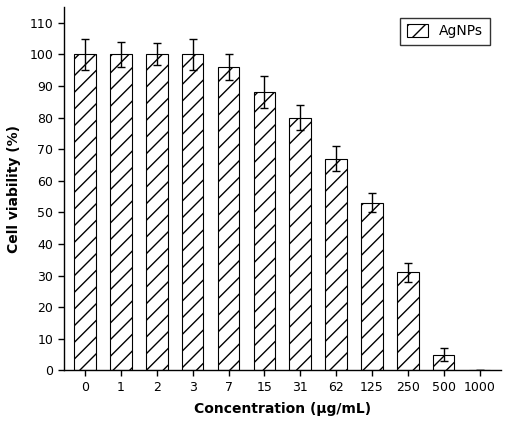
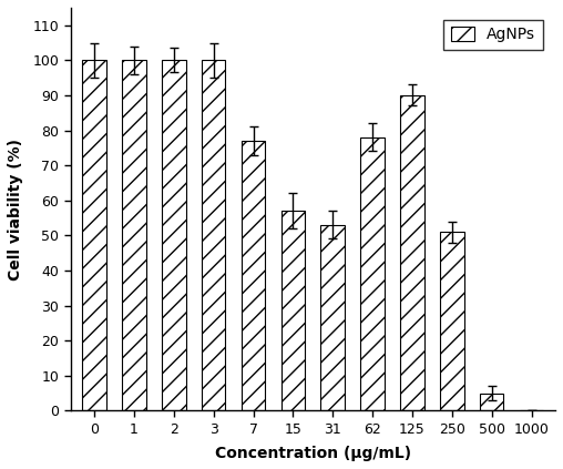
7: 96 -> 77
15: 88 -> 57
31: 80 -> 53
62: 67 -> 78
125: 53 -> 90
250: 31 -> 51
